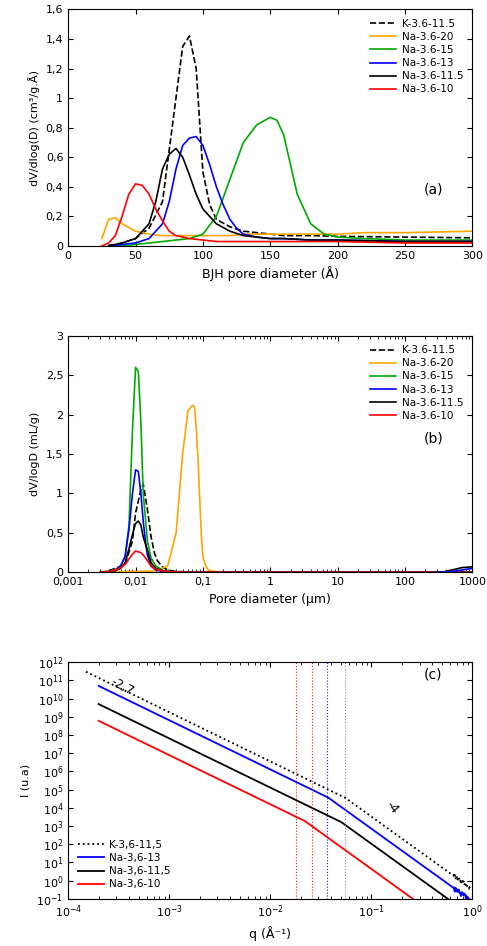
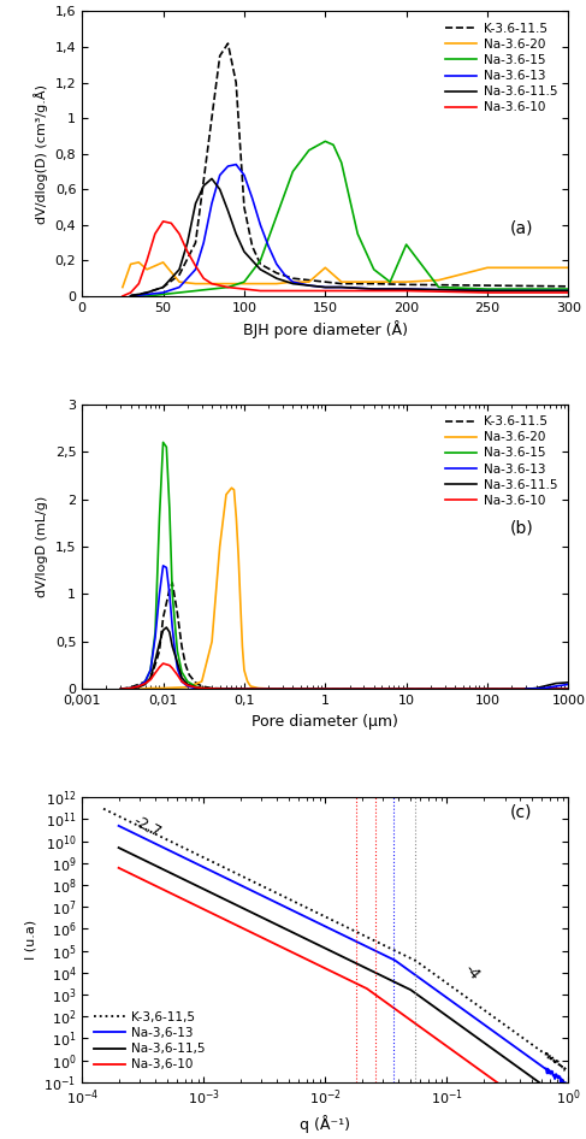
Na-3.6-20/50: 0,10 -> 0,19
Na-3.6-20/150: 0,08 -> 0,16
Na-3.6-15/200: 0,06 -> 0,29
Na-3.6-20/250: 0,09 -> 0,16
Na-3.6-20/300: 0,10 -> 0,16
